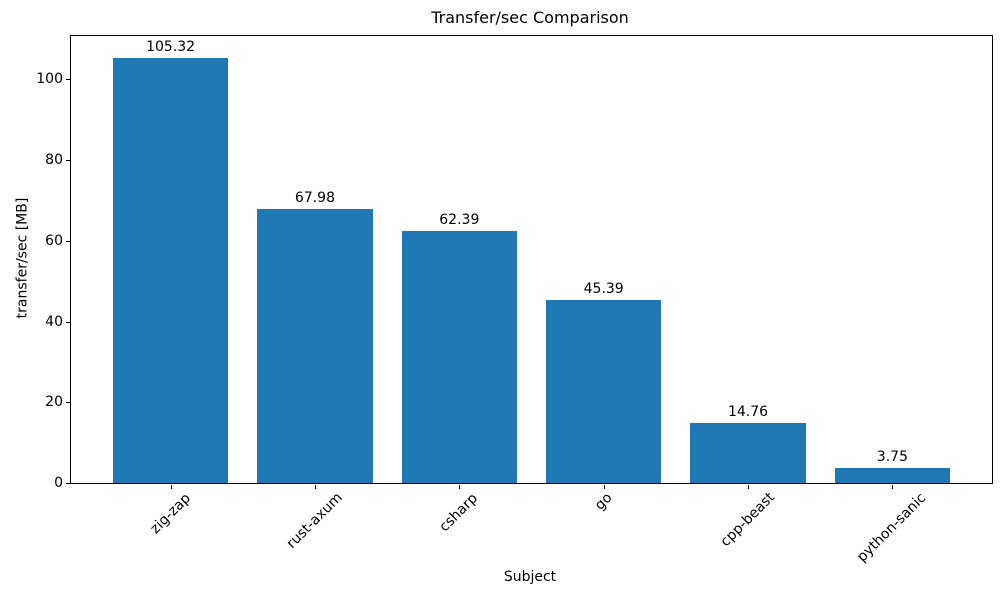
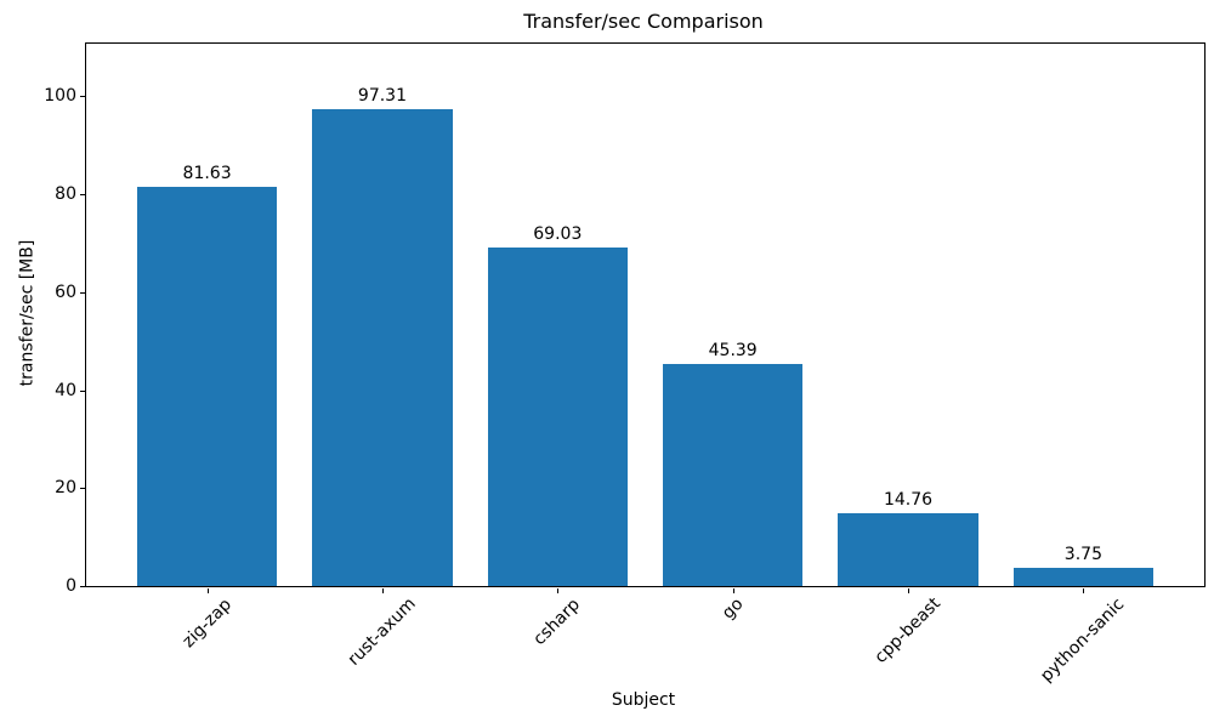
zig-zap: 105.32 -> 81.63
rust-axum: 67.98 -> 97.31
csharp: 62.39 -> 69.03
